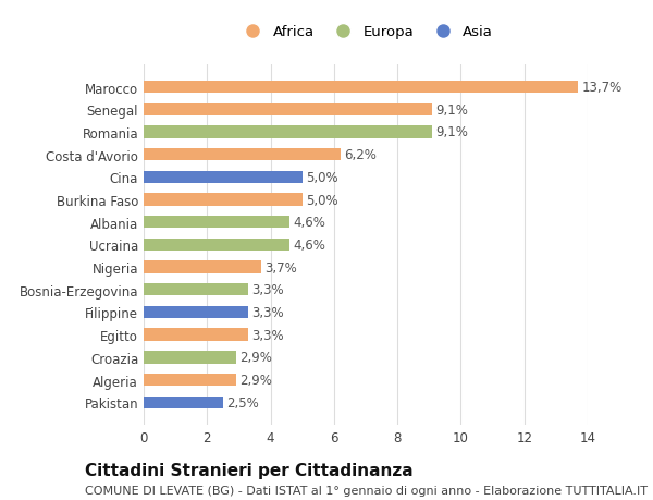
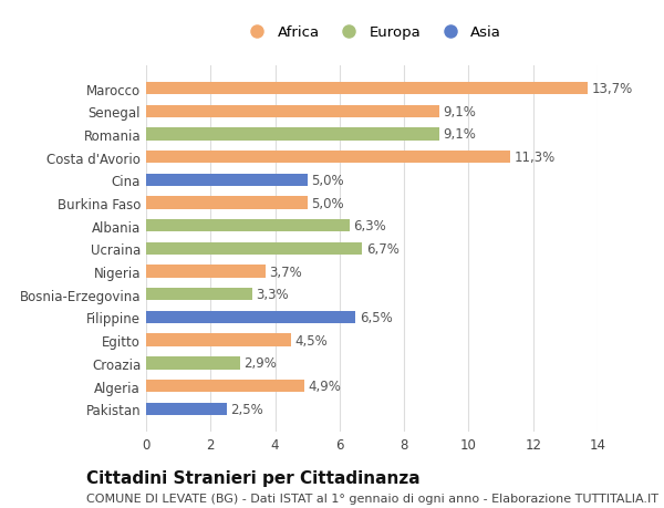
Costa d'Avorio: 6,2% -> 11,3%
Albania: 4,6% -> 6,3%
Ucraina: 4,6% -> 6,7%
Filippine: 3,3% -> 6,5%
Egitto: 3,3% -> 4,5%
Algeria: 2,9% -> 4,9%
